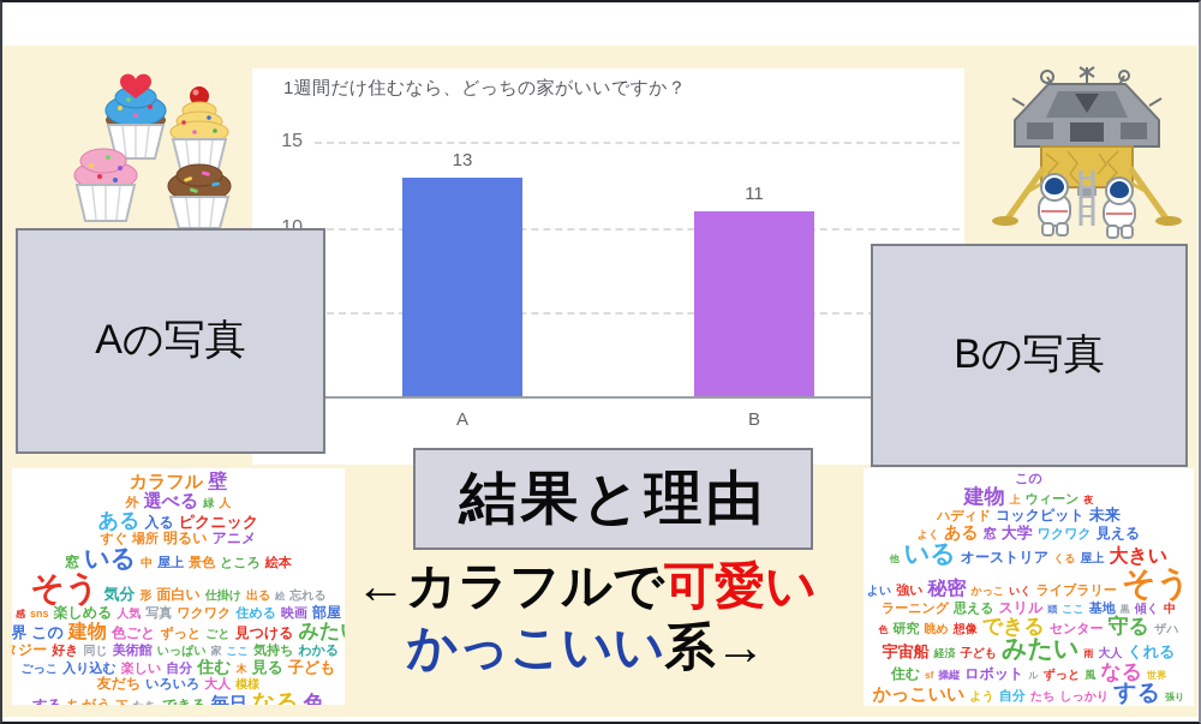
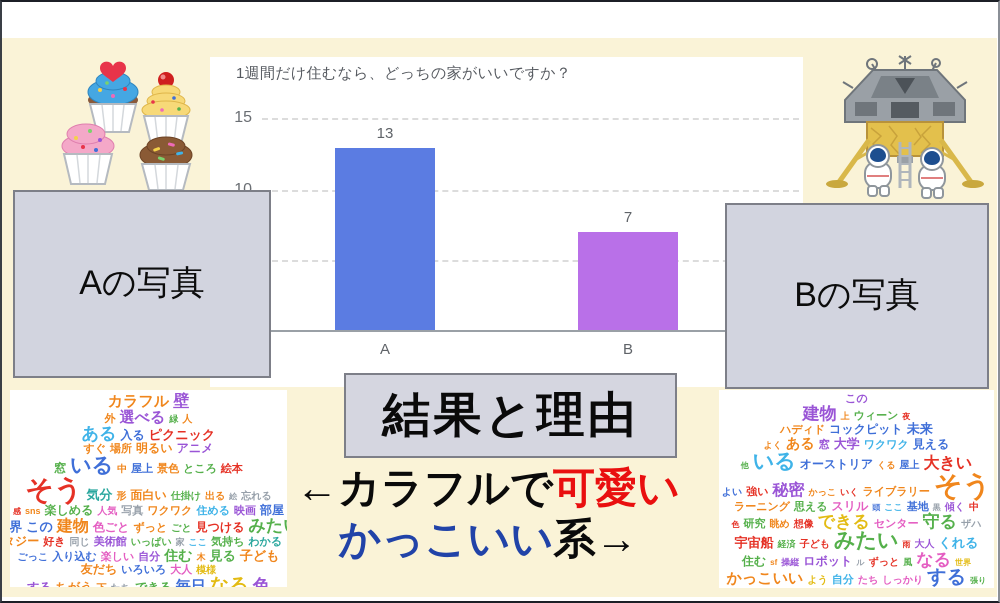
B: 11 -> 7
